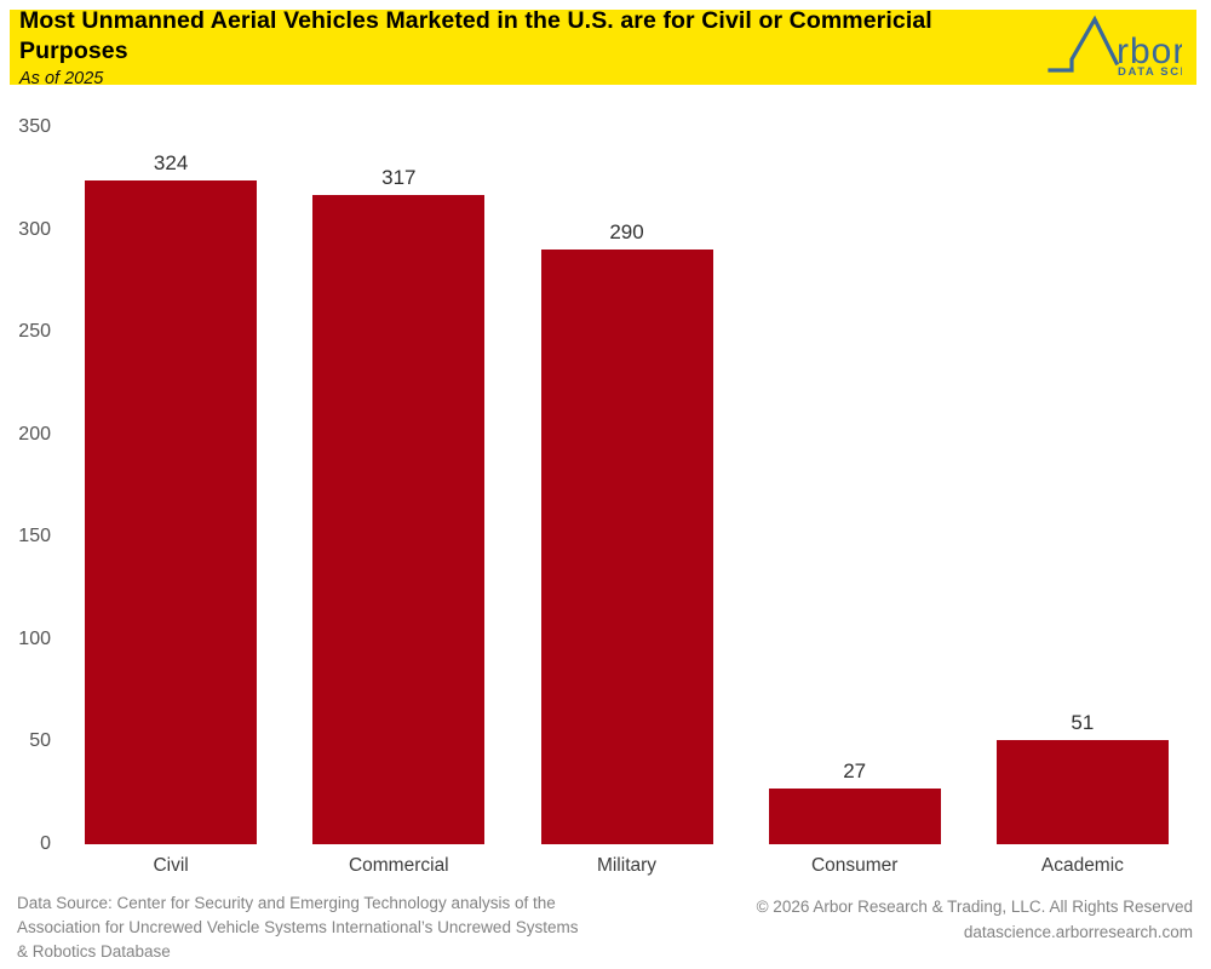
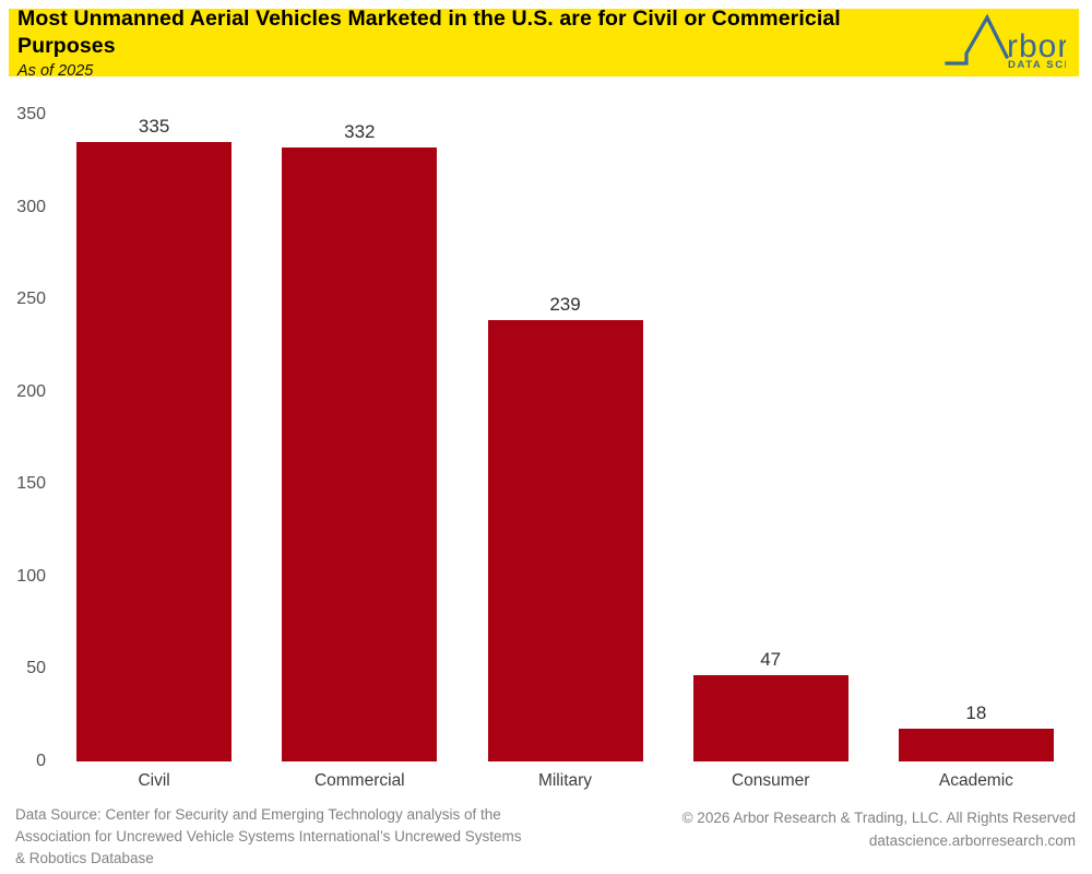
Civil: 324 -> 335
Commercial: 317 -> 332
Military: 290 -> 239
Consumer: 27 -> 47
Academic: 51 -> 18
